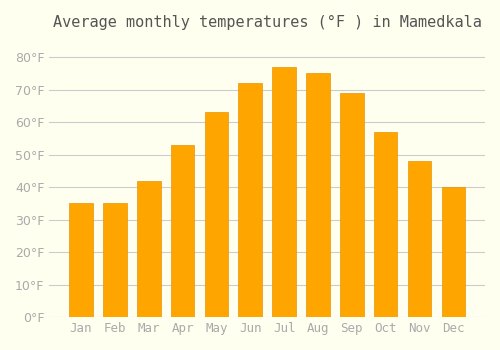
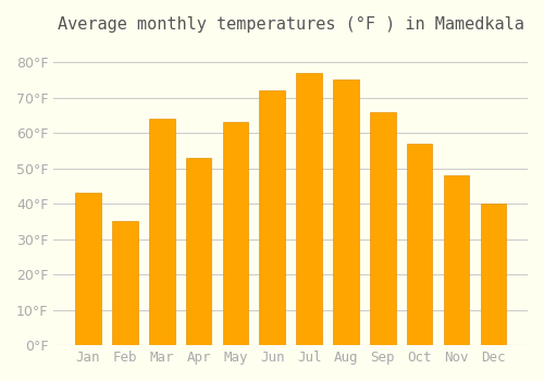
Jan: 35°F -> 43°F
Mar: 42°F -> 64°F
Sep: 69°F -> 66°F
